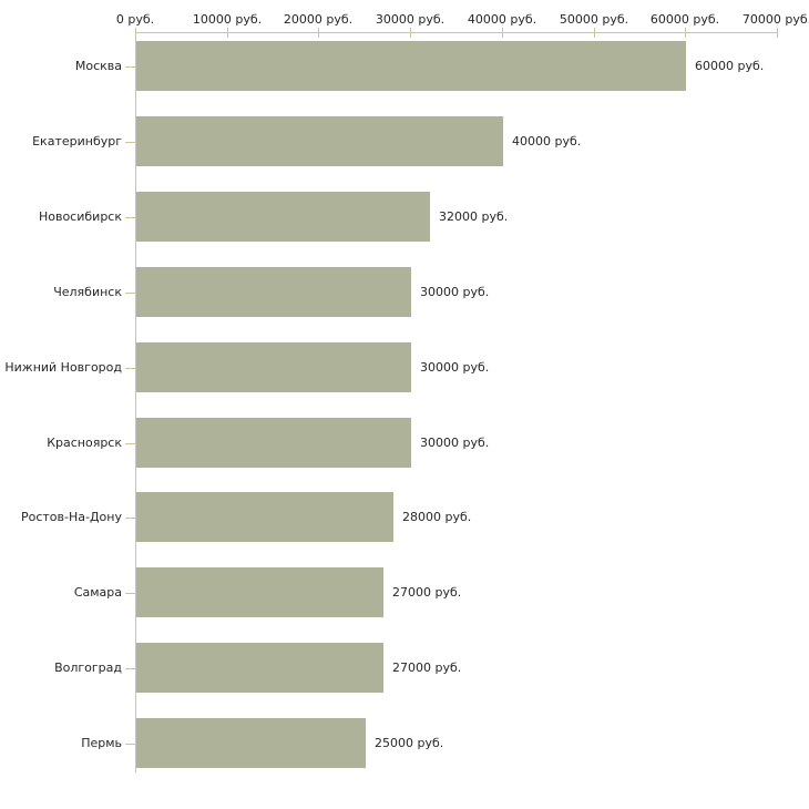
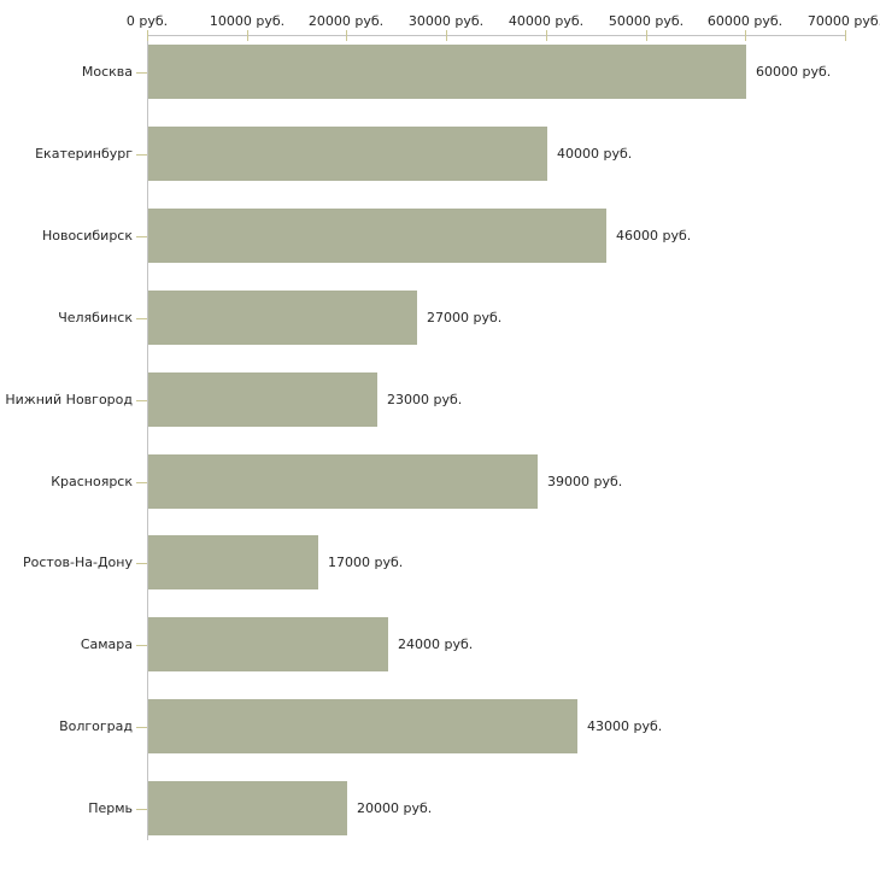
Новосибирск: 32000 -> 46000
Челябинск: 30000 -> 27000
Нижний Новгород: 30000 -> 23000
Красноярск: 30000 -> 39000
Ростов-На-Дону: 28000 -> 17000
Самара: 27000 -> 24000
Волгоград: 27000 -> 43000
Пермь: 25000 -> 20000
